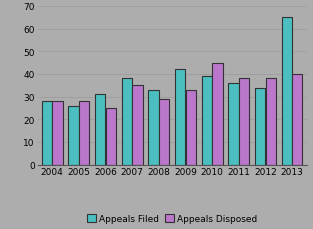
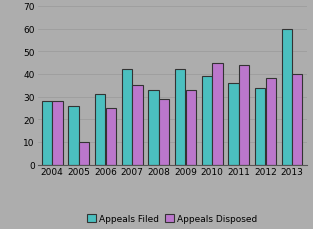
Appeals Disposed/2005: 28 -> 10
Appeals Filed/2007: 38 -> 42
Appeals Disposed/2011: 38 -> 44
Appeals Filed/2013: 65 -> 60
